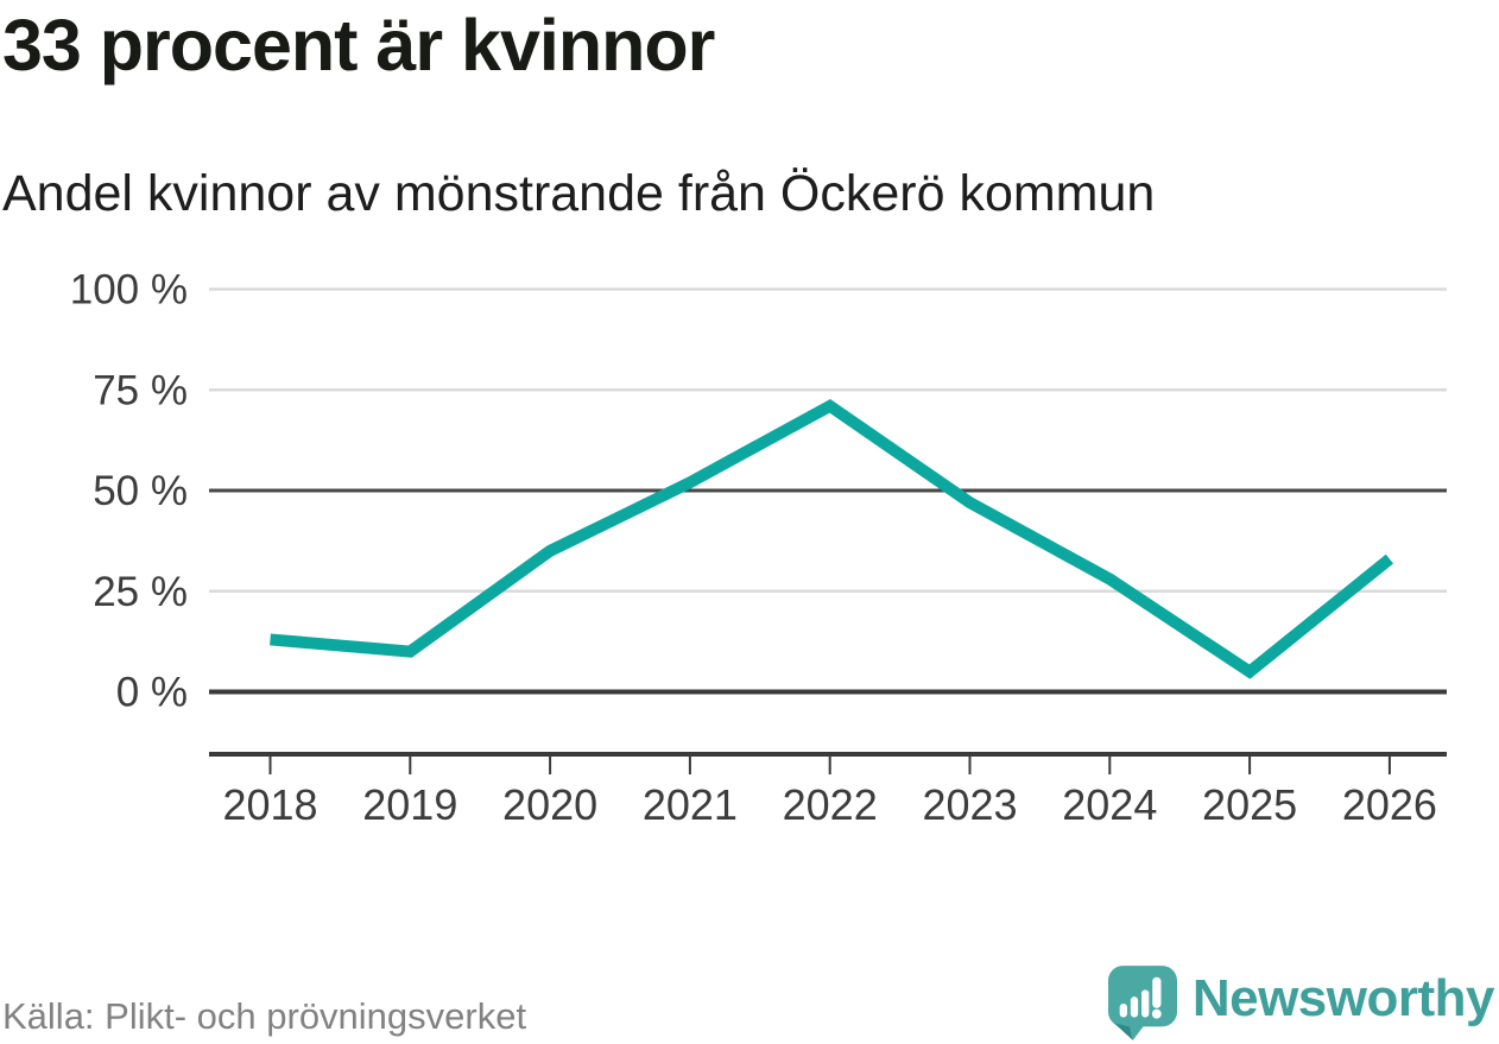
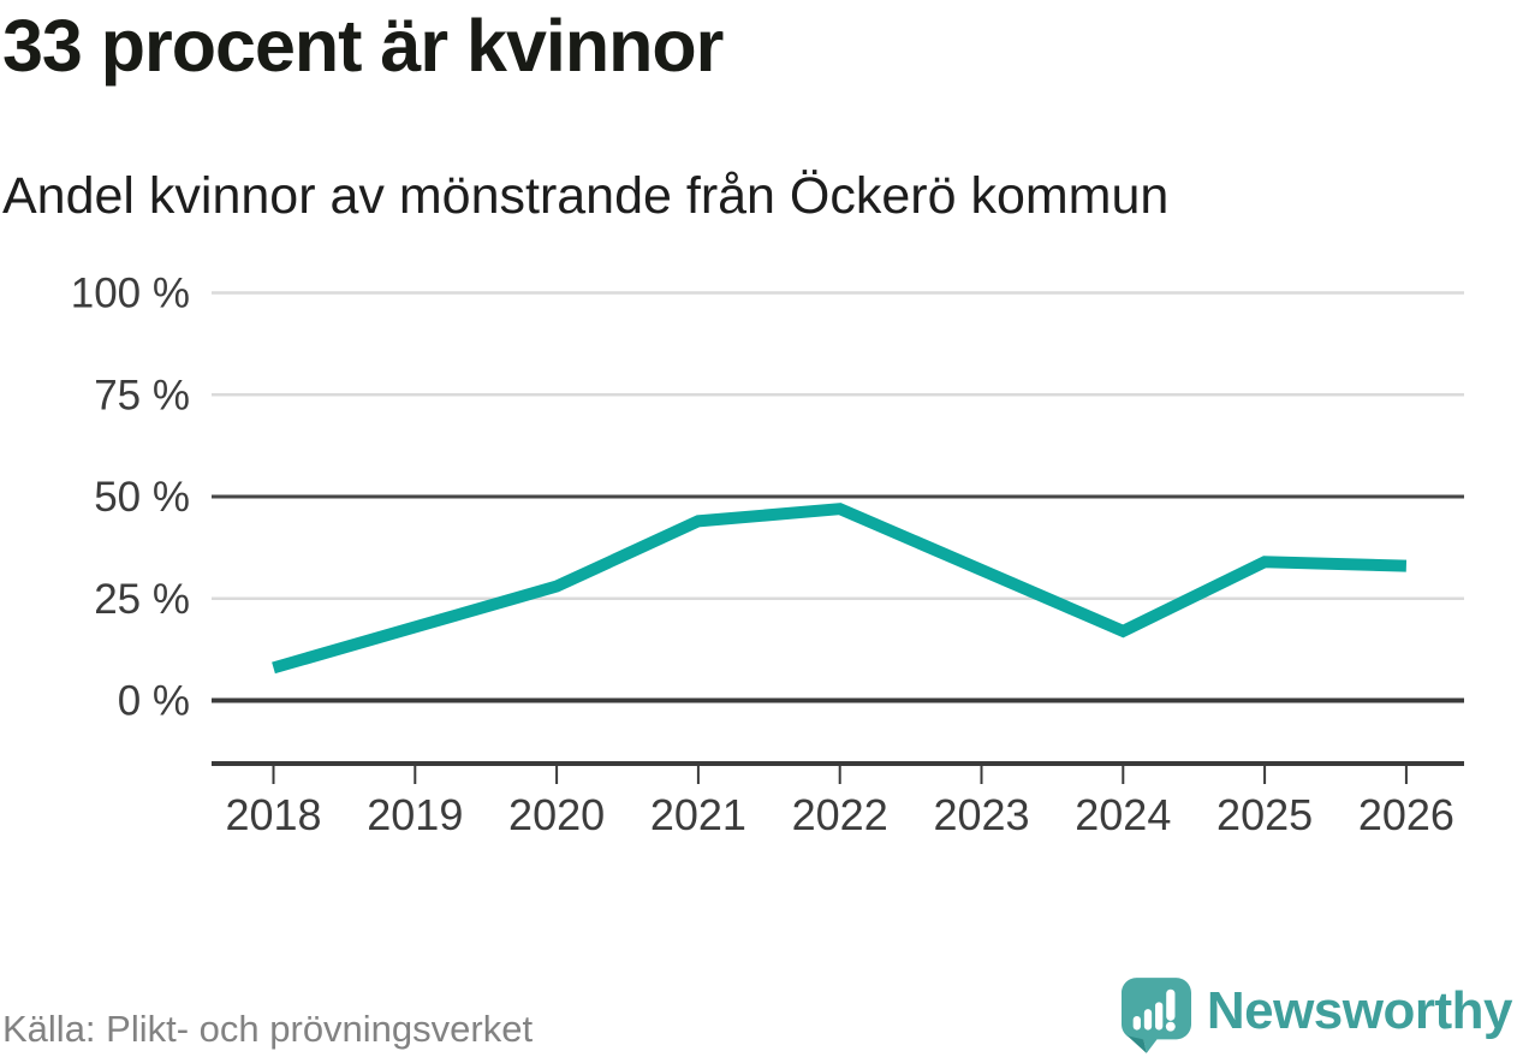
2018: 13% -> 8%
2019: 10% -> 18%
2020: 35% -> 28%
2021: 52% -> 44%
2022: 71% -> 47%
2023: 47% -> 32%
2024: 28% -> 17%
2025: 5% -> 34%
